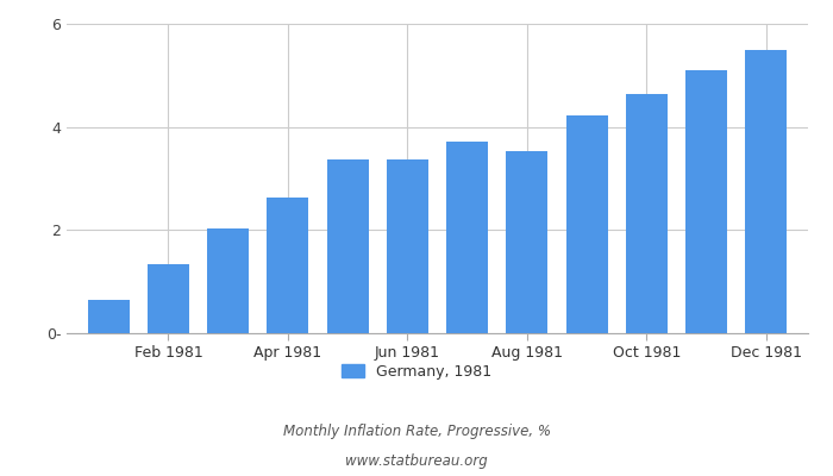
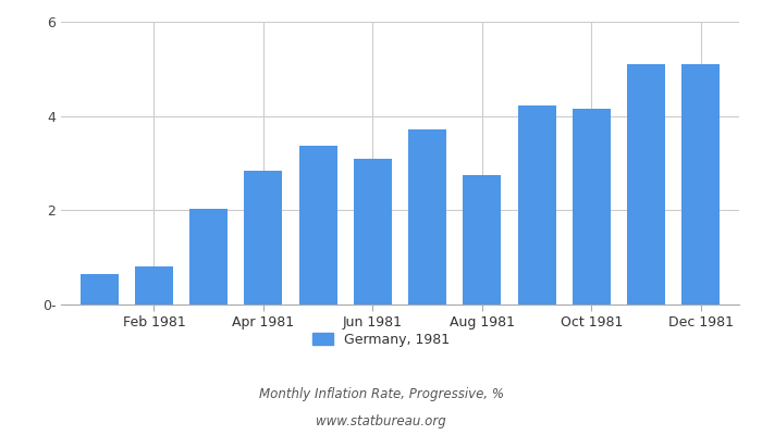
Feb 1981: 1.35 -> 0.80
Apr 1981: 2.63 -> 2.85
Jun 1981: 3.37 -> 3.10
Aug 1981: 3.53 -> 2.75
Oct 1981: 4.63 -> 4.15
Dec 1981: 5.50 -> 5.10
